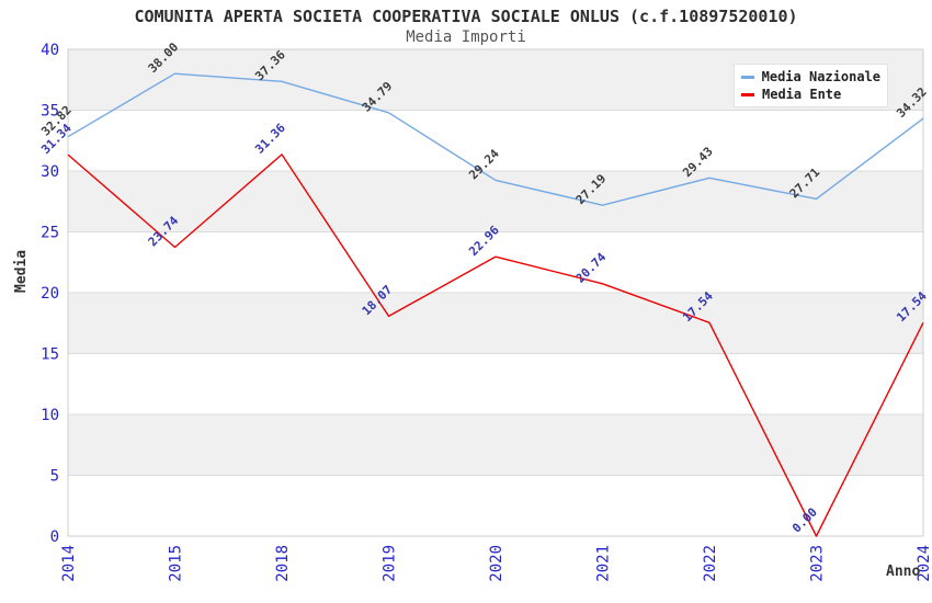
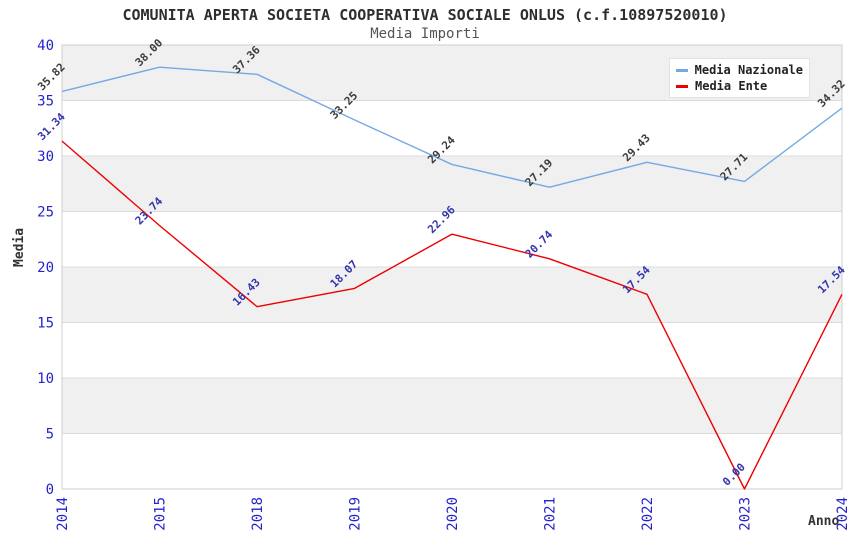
Media Nazionale/2014: 32.82 -> 35.82
Media Ente/2018: 31.36 -> 16.43
Media Nazionale/2019: 34.79 -> 33.25
